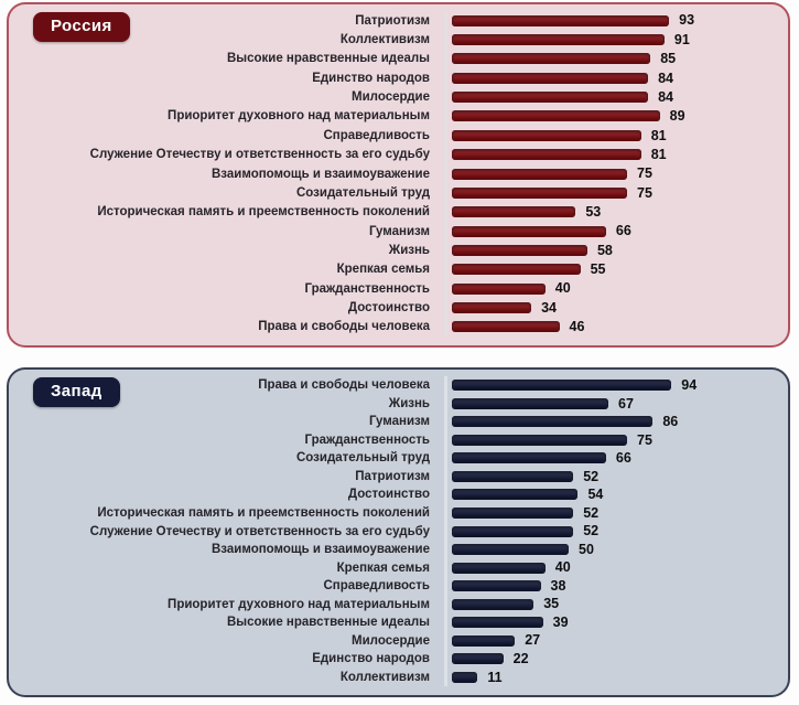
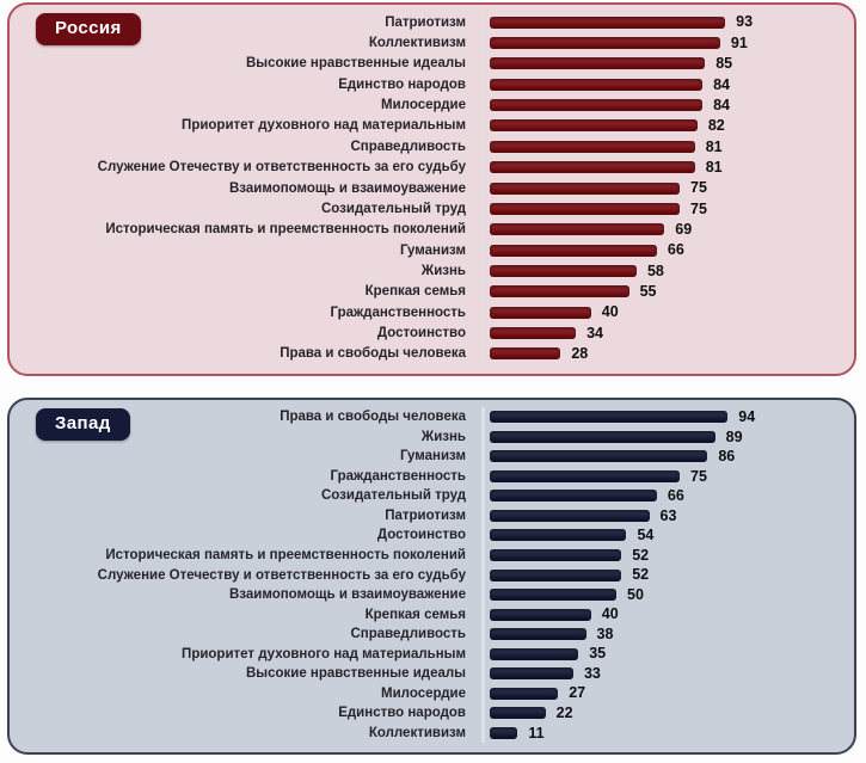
Россия/Приоритет духовного над материальным: 89 -> 82
Россия/Историческая память и преемственность поколений: 53 -> 69
Россия/Права и свободы человека: 46 -> 28
Запад/Жизнь: 67 -> 89
Запад/Патриотизм: 52 -> 63
Запад/Высокие нравственные идеалы: 39 -> 33
